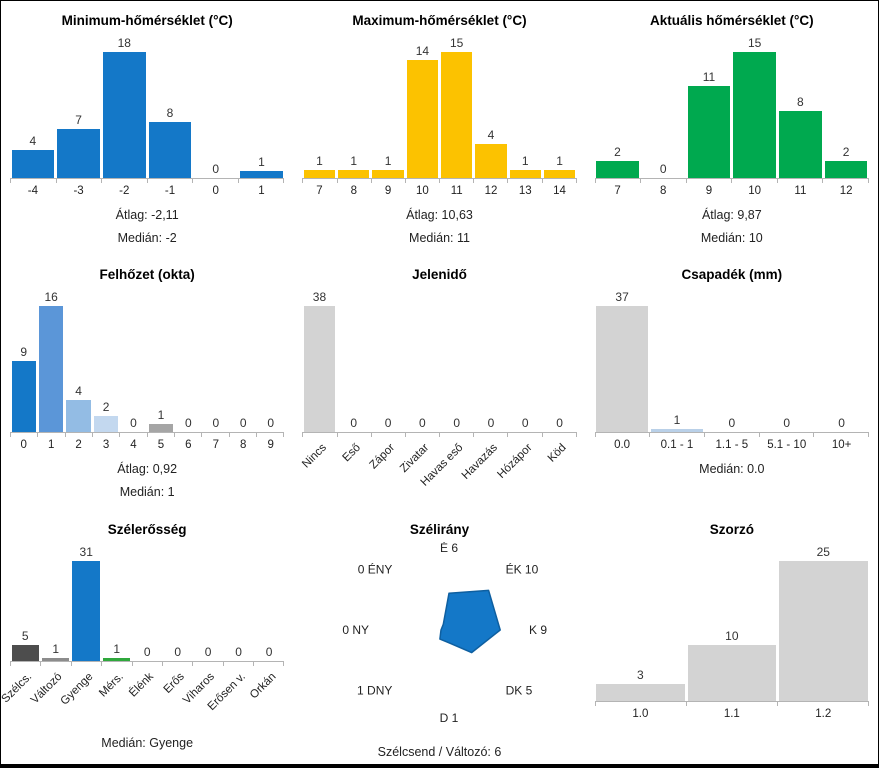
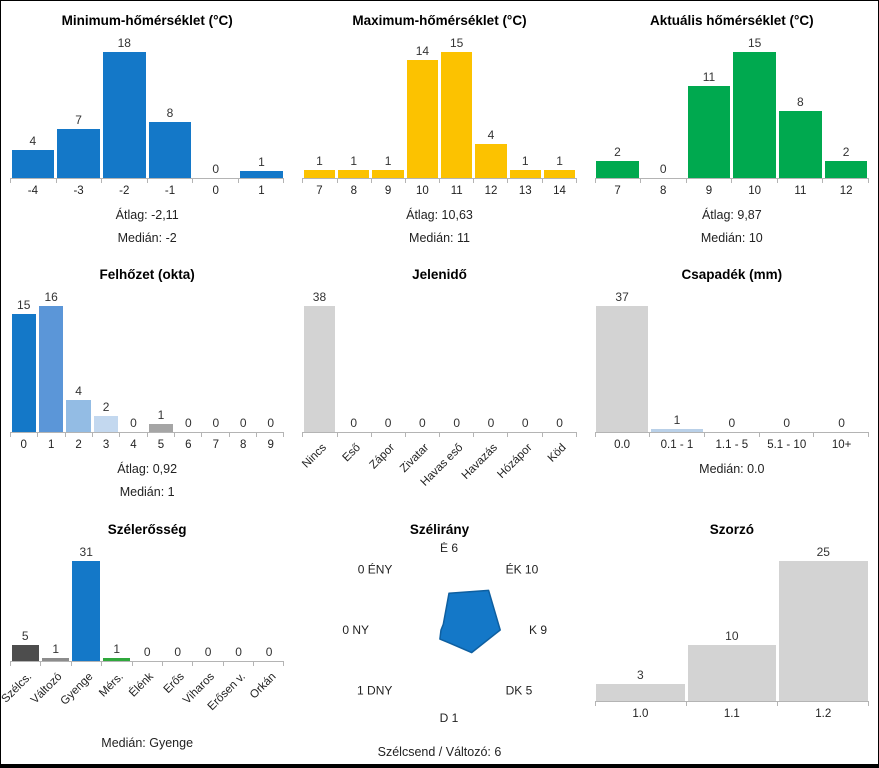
Felhőzet (okta)/0: 9 -> 15
